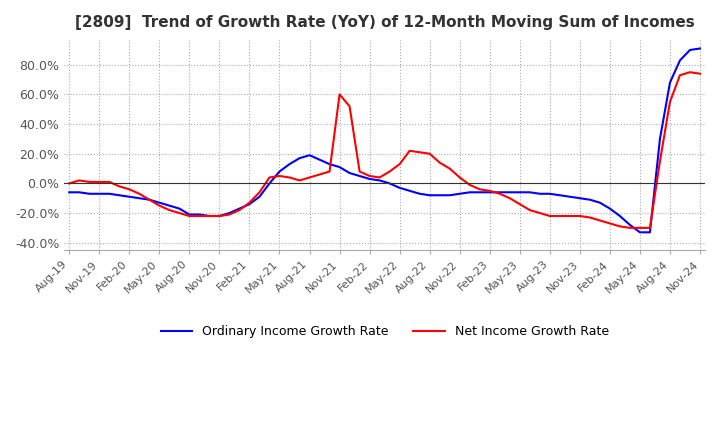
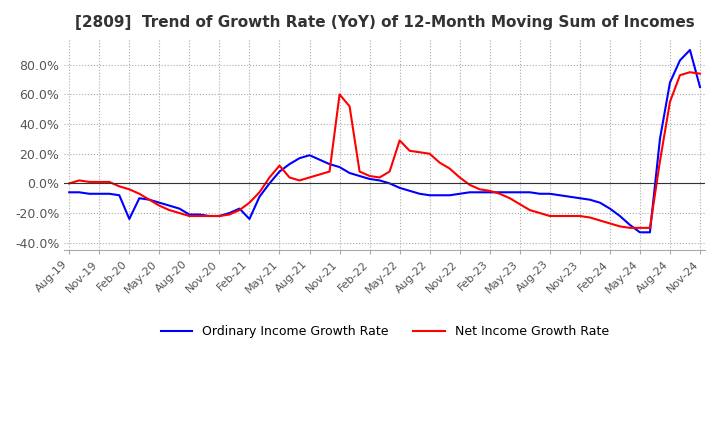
Ordinary Income Growth Rate/Feb-20: -9% -> -24%
Ordinary Income Growth Rate/Feb-21: -14% -> -24%
Net Income Growth Rate/May-21: 5% -> 12%
Net Income Growth Rate/May-22: 13% -> 29%
Ordinary Income Growth Rate/Nov-24: 91% -> 65%
